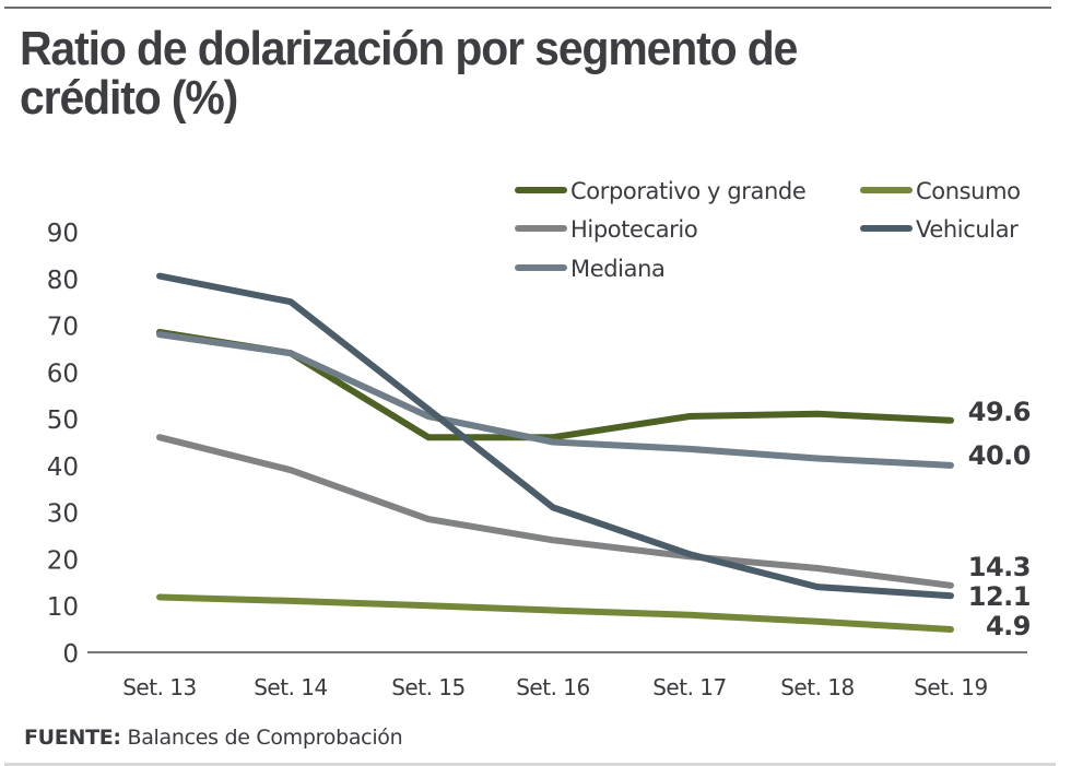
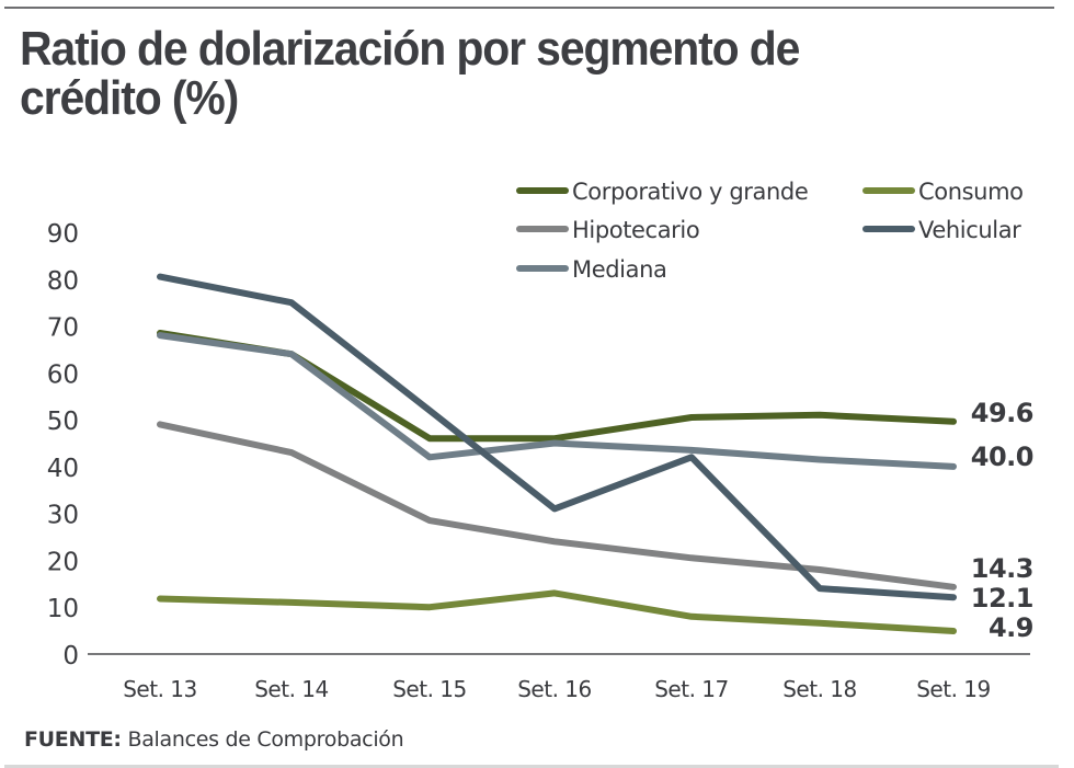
Hipotecario/Set. 13: 46 -> 49
Hipotecario/Set. 14: 39 -> 43
Mediana/Set. 15: 50 -> 42
Consumo/Set. 16: 9 -> 13
Vehicular/Set. 17: 21 -> 42
